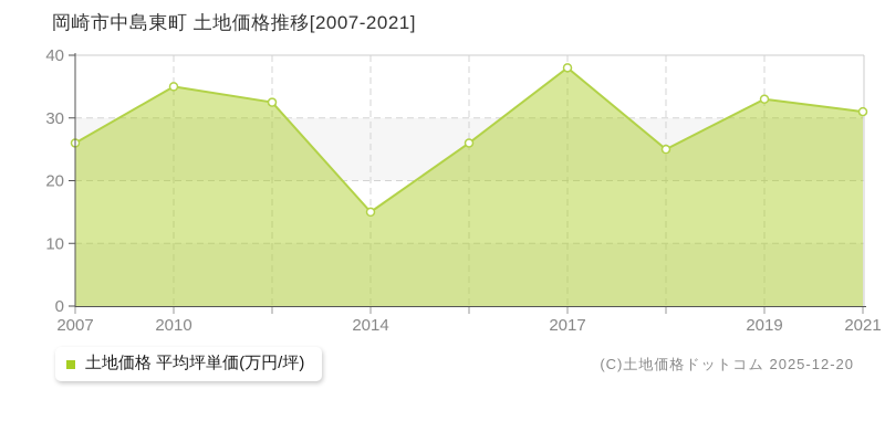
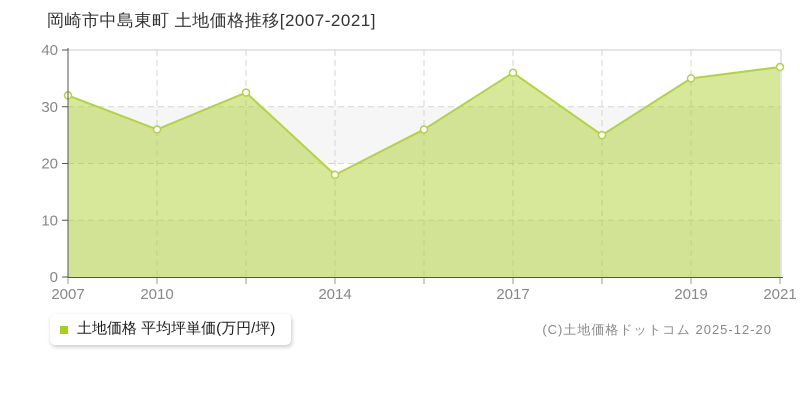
2007: 26 -> 32
2010: 35 -> 26
2014: 15 -> 18
2017: 38 -> 36
2019: 33 -> 35
2021: 31 -> 37
